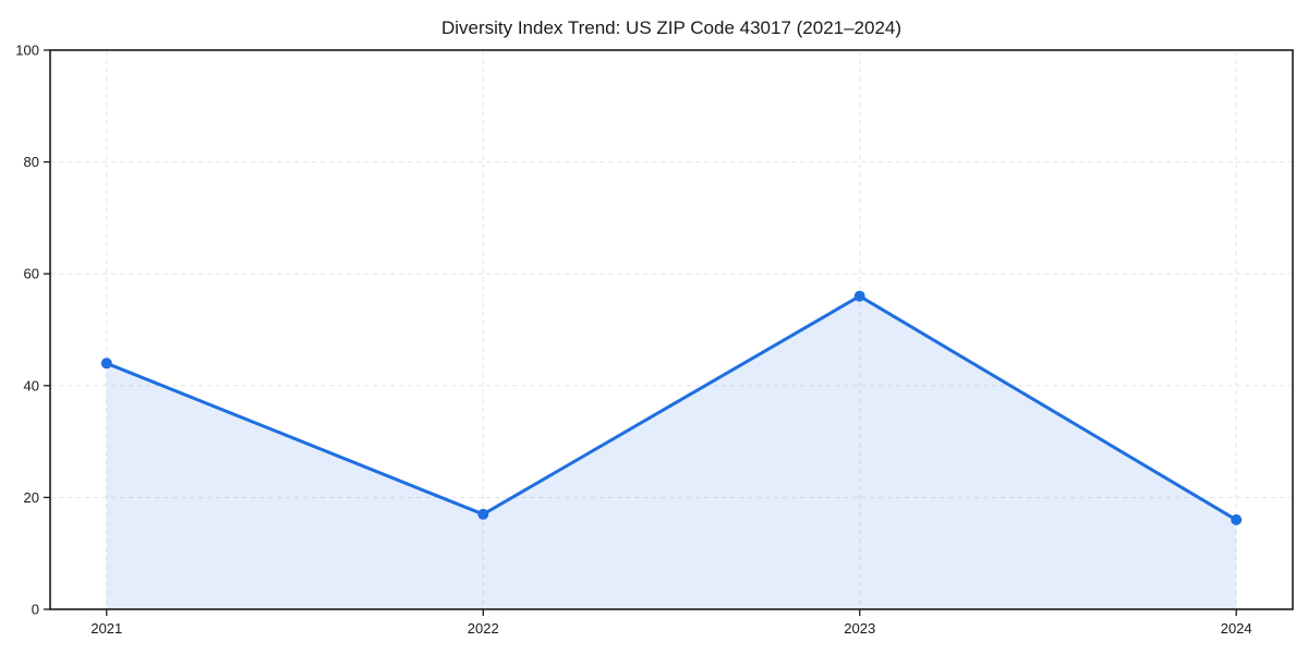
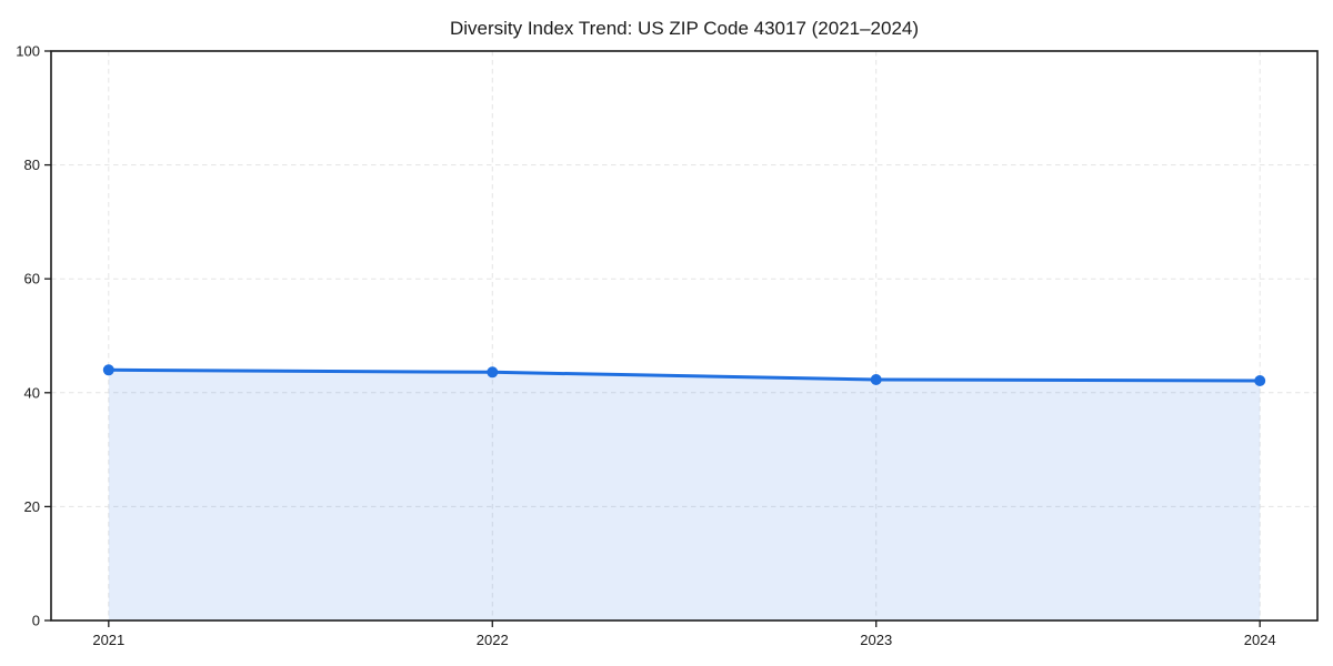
2022: 17 -> 44
2023: 56 -> 42
2024: 16 -> 42
